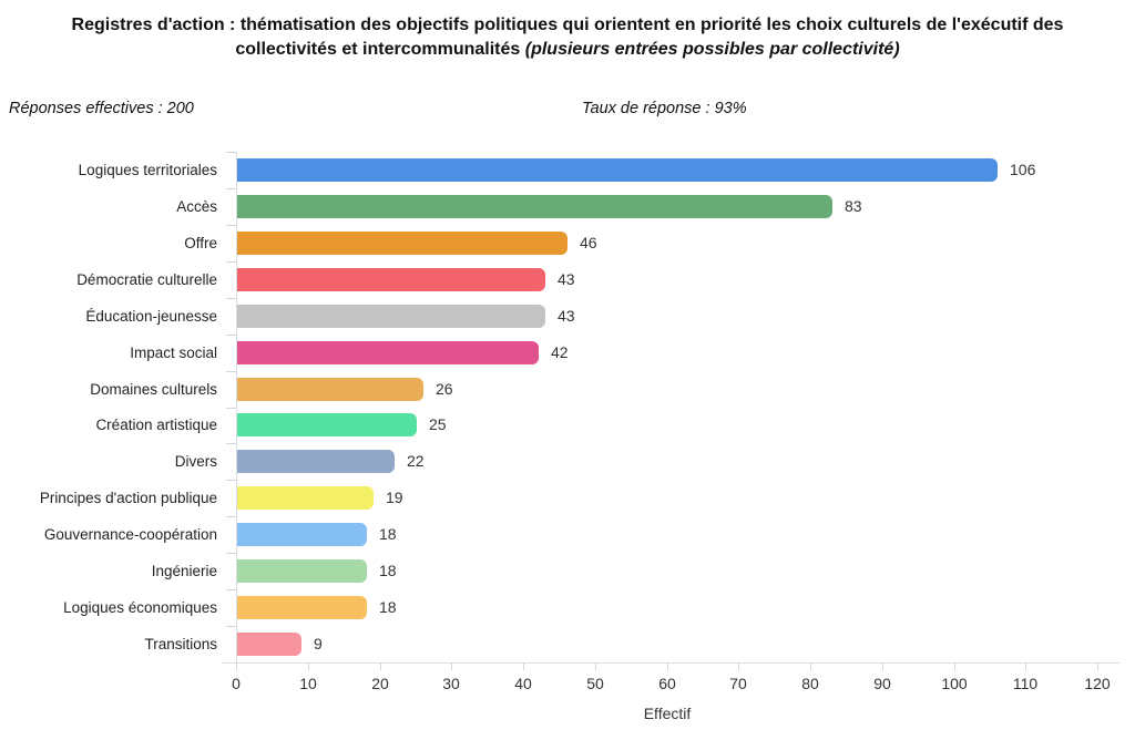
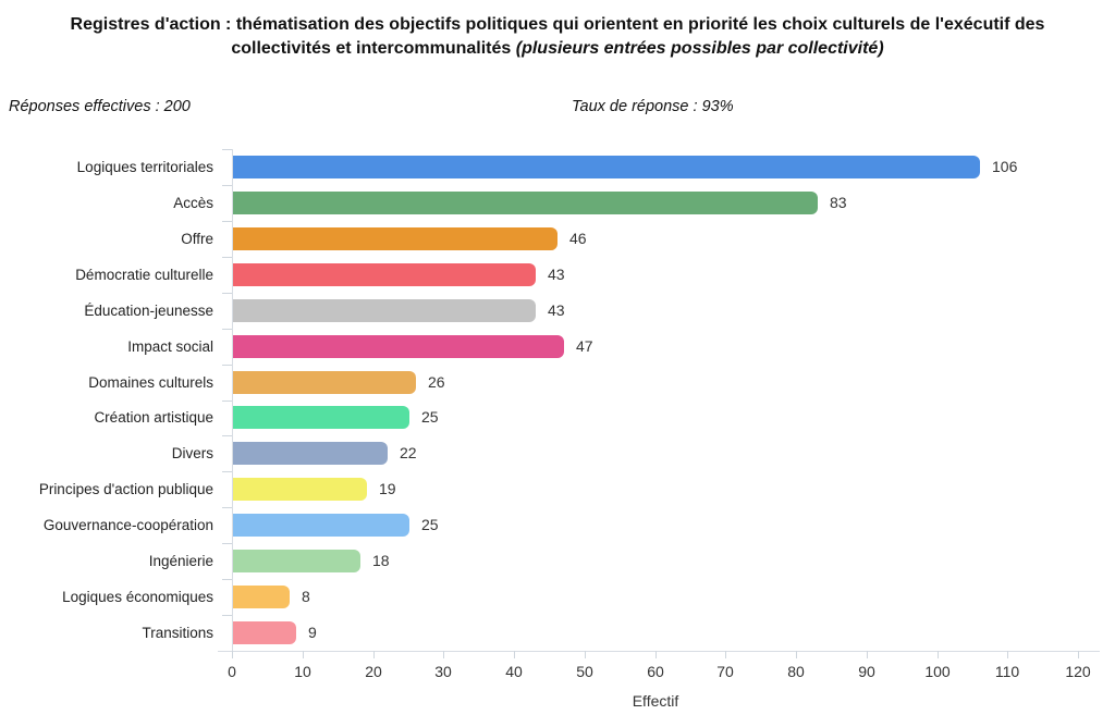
Impact social: 42 -> 47
Gouvernance-coopération: 18 -> 25
Logiques économiques: 18 -> 8
